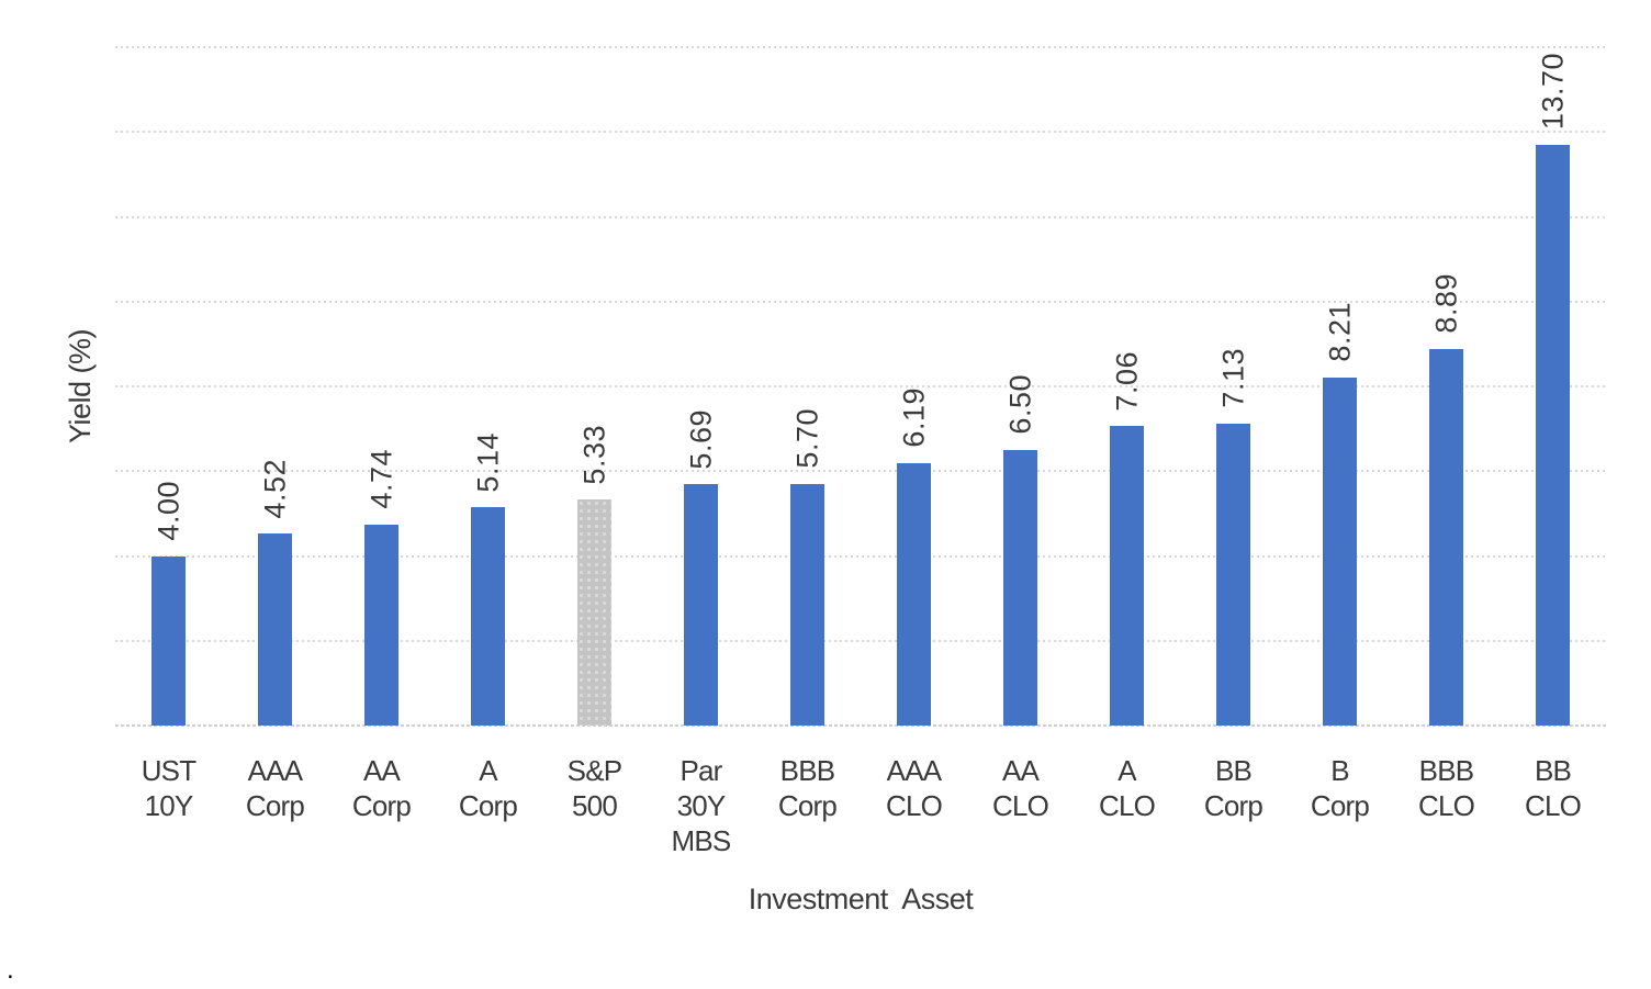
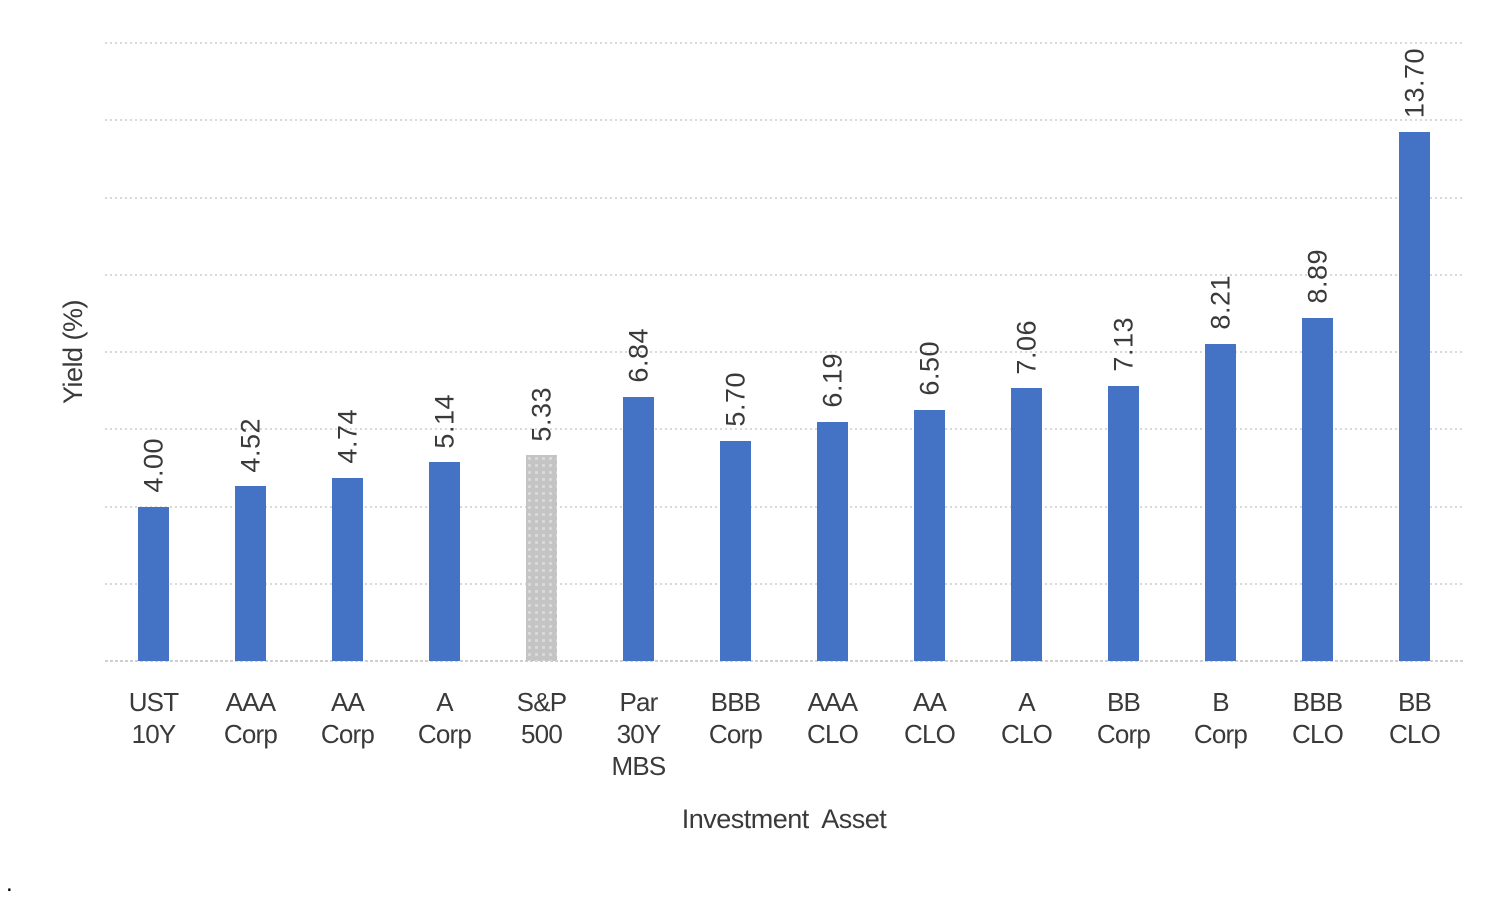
Par 30Y MBS: 5.69 -> 6.84
